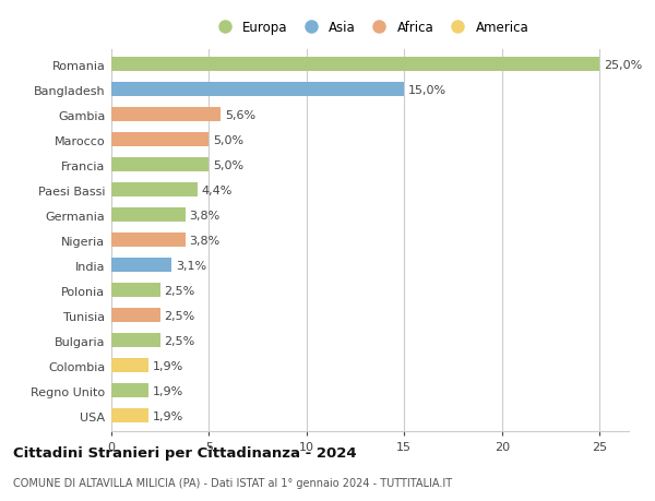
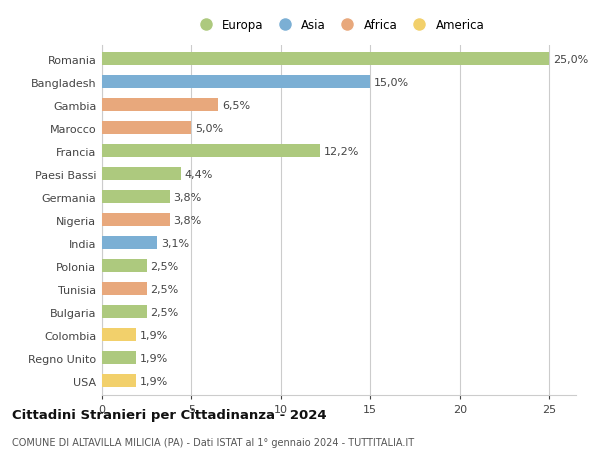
Gambia: 5,6% -> 6,5%
Francia: 5,0% -> 12,2%
